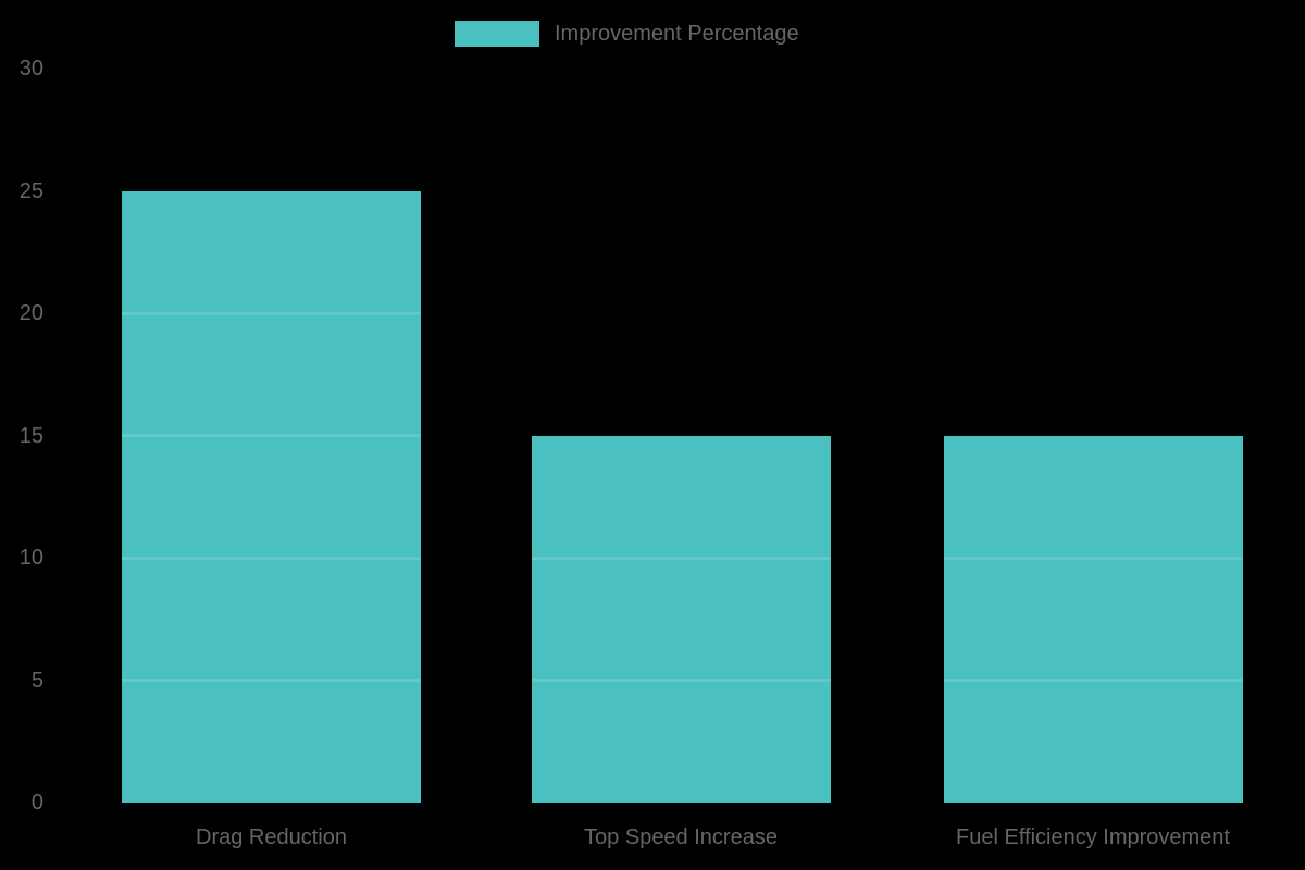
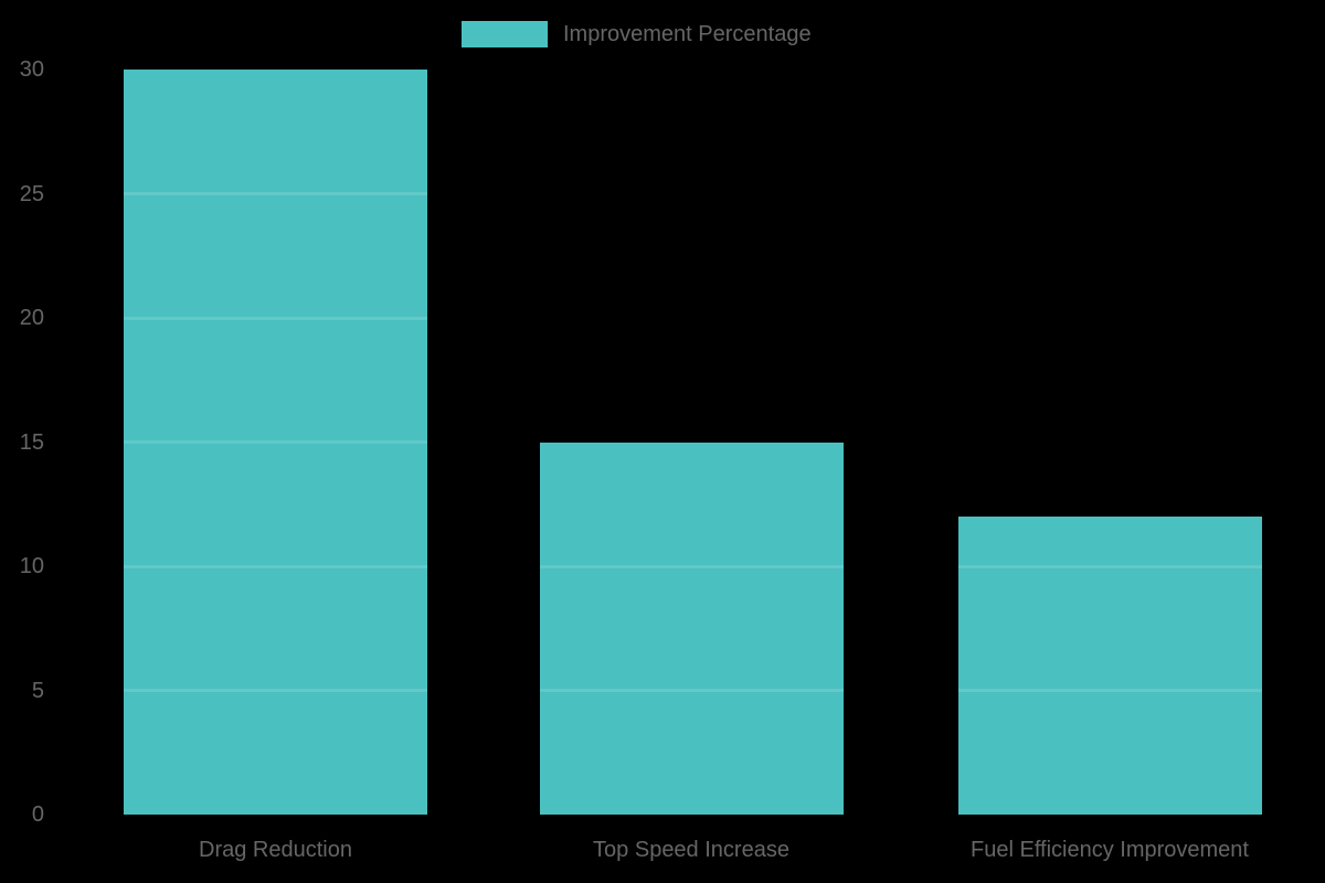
Drag Reduction: 25 -> 30
Fuel Efficiency Improvement: 15 -> 12
